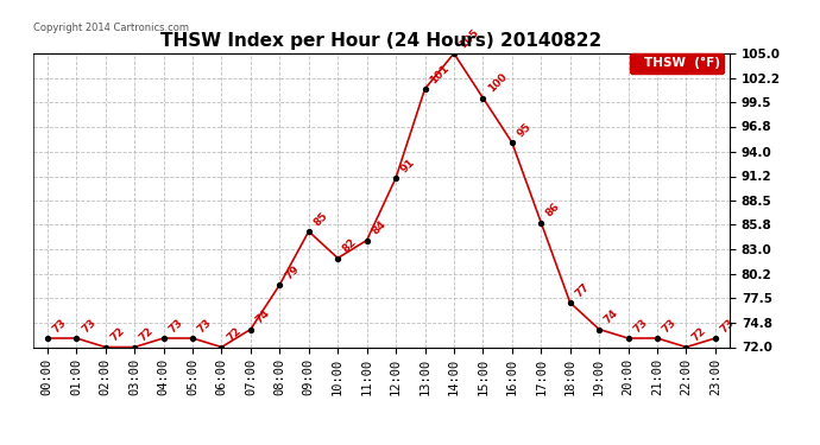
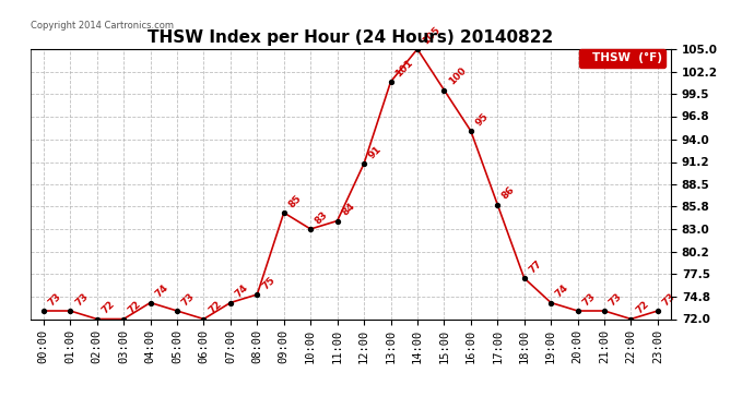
04:00: 73 -> 74
08:00: 79 -> 75
10:00: 82 -> 83
